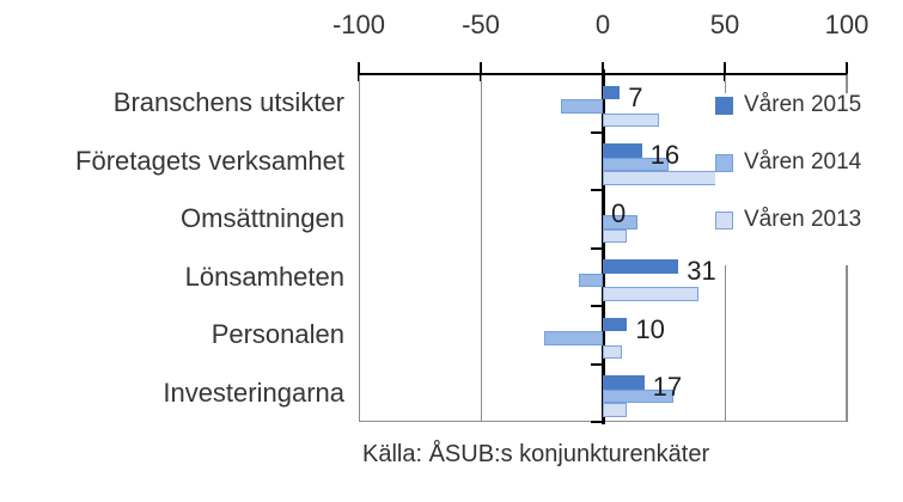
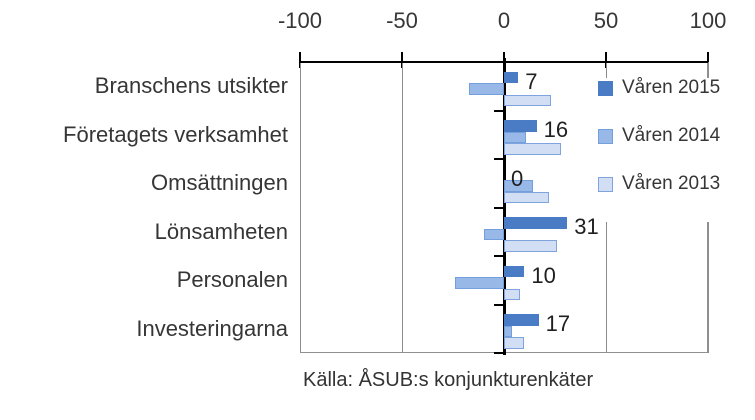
Våren 2014/Företagets verksamhet: 27 -> 11
Våren 2013/Företagets verksamhet: 51 -> 28
Våren 2013/Omsättningen: 10 -> 22
Våren 2013/Lönsamheten: 39 -> 26
Våren 2014/Investeringarna: 29 -> 4
